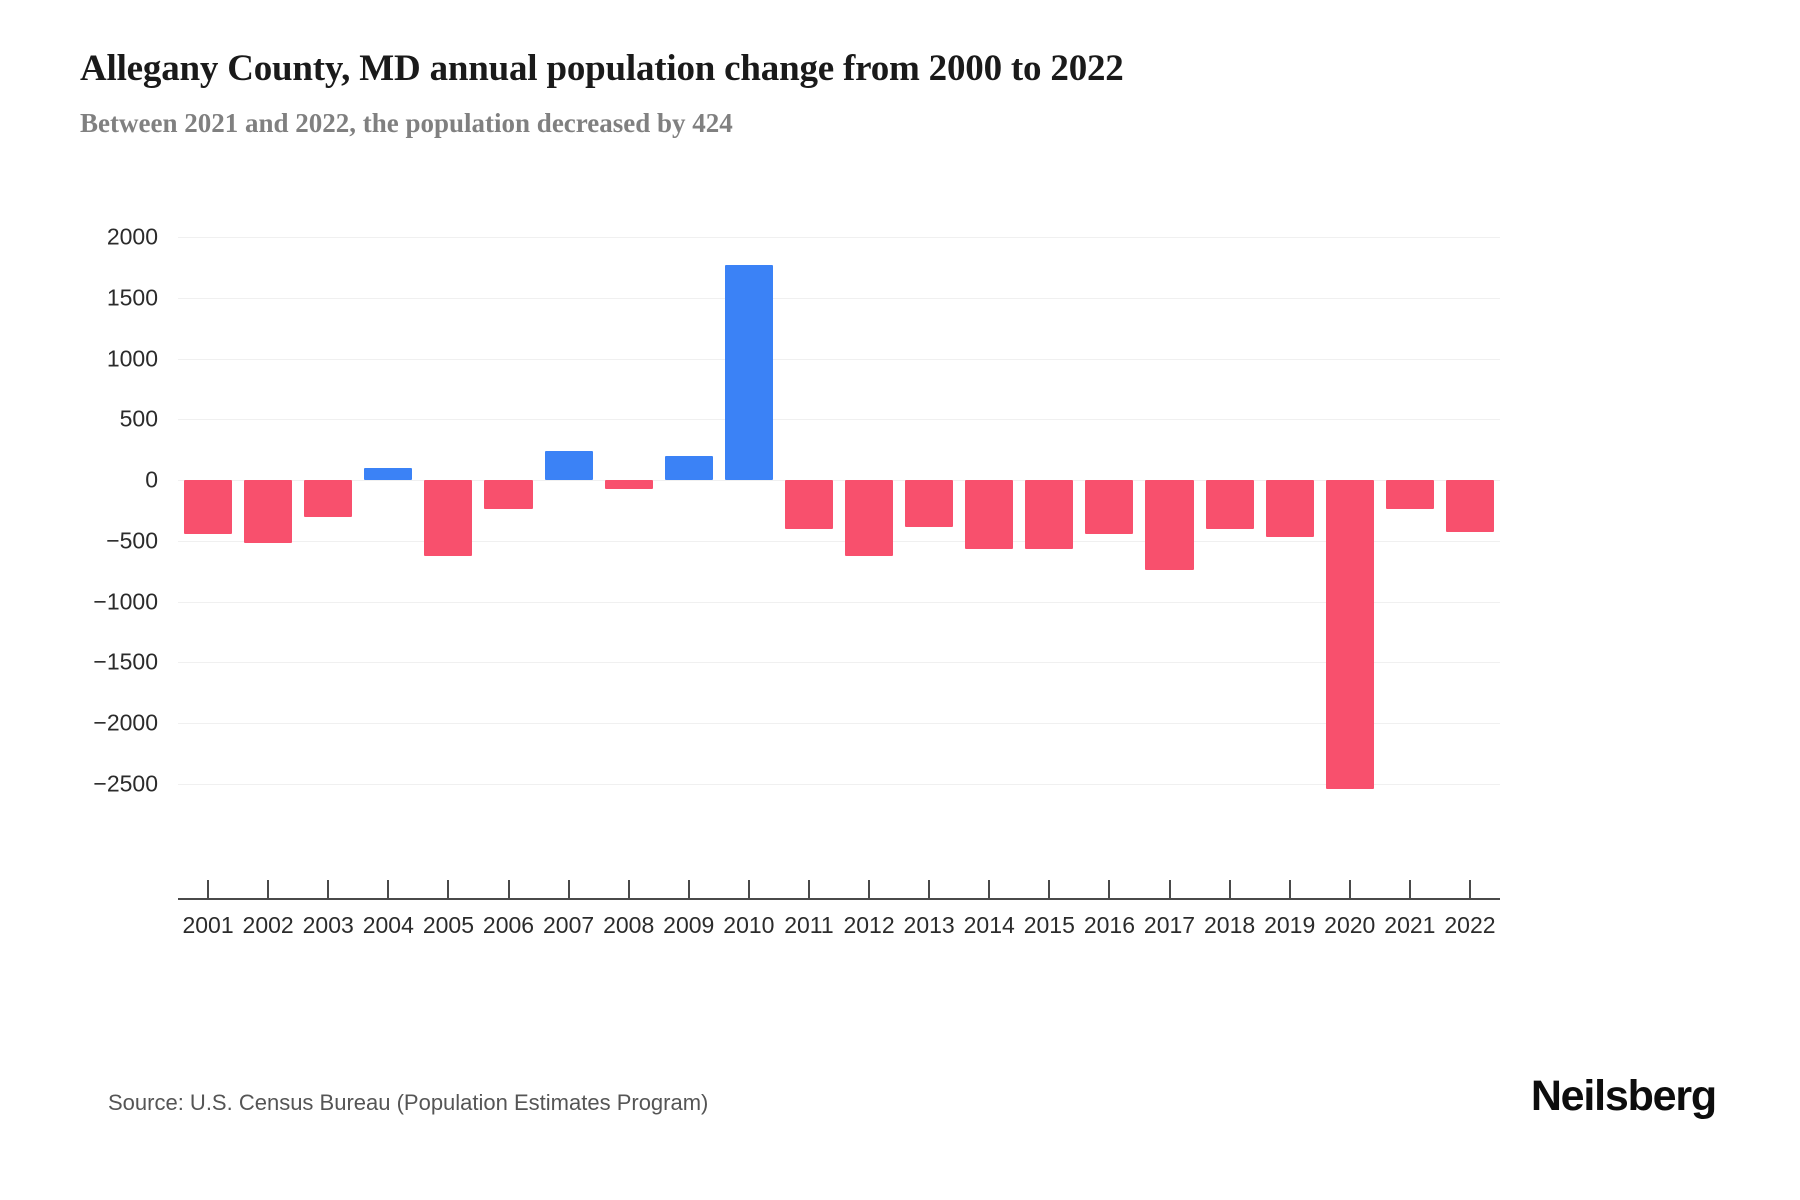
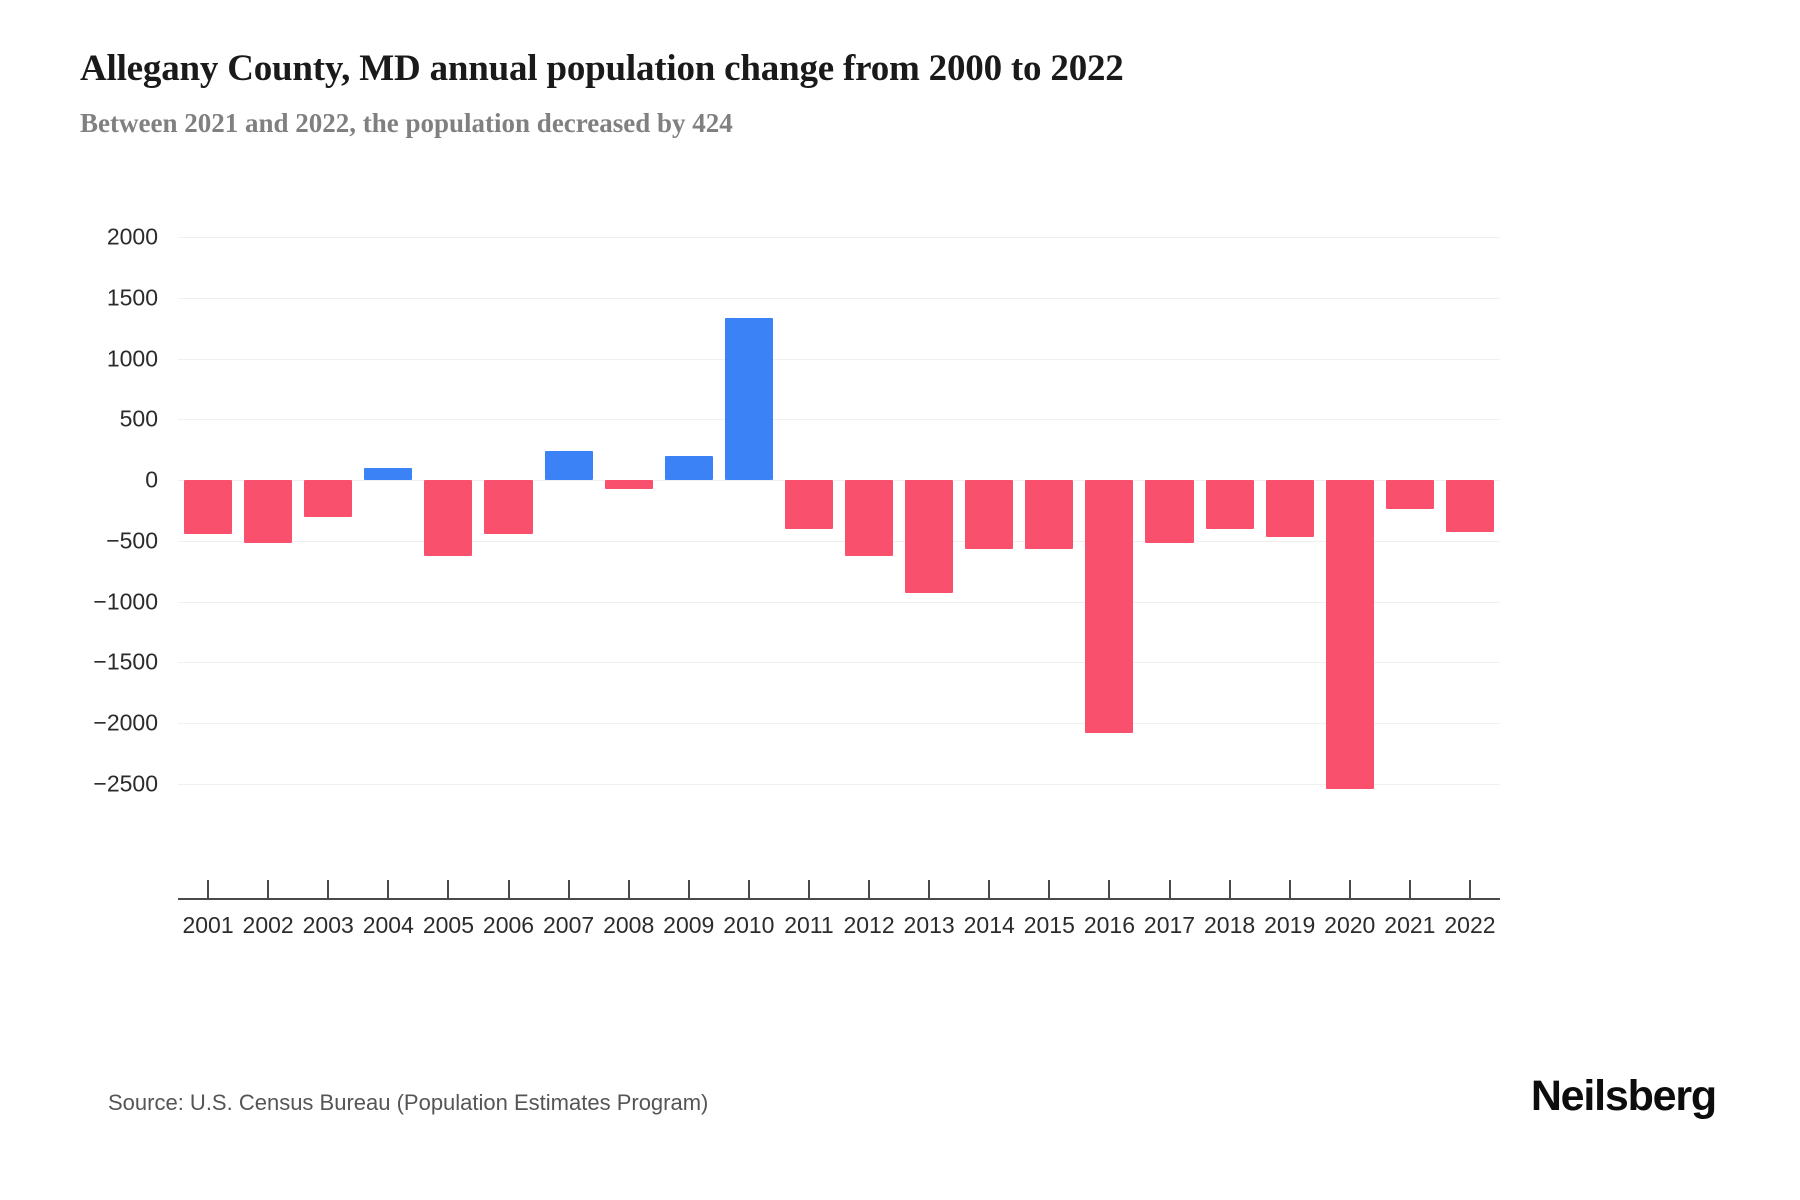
2006: -240 -> -440
2010: 1770 -> 1330
2013: -380 -> -930
2016: -440 -> -2080
2017: -740 -> -520
